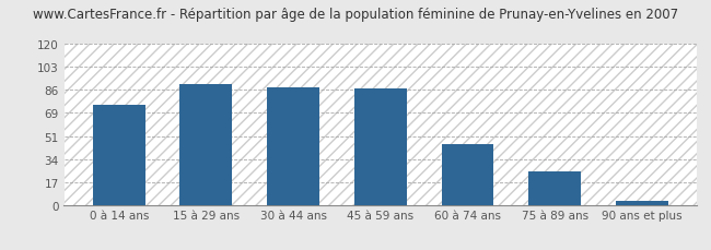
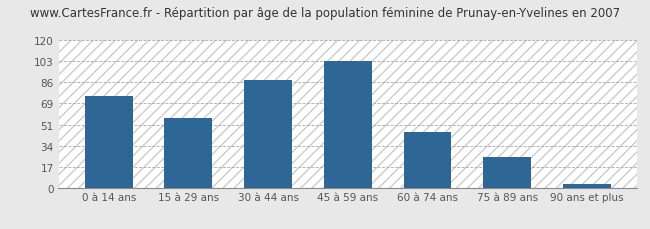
15 à 29 ans: 90 -> 57
45 à 59 ans: 87 -> 103
